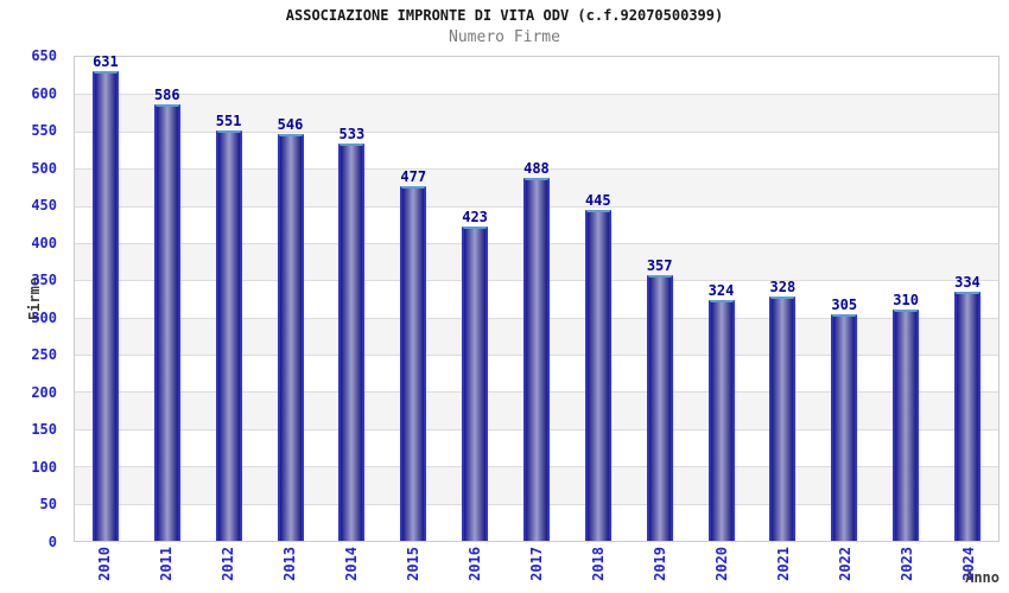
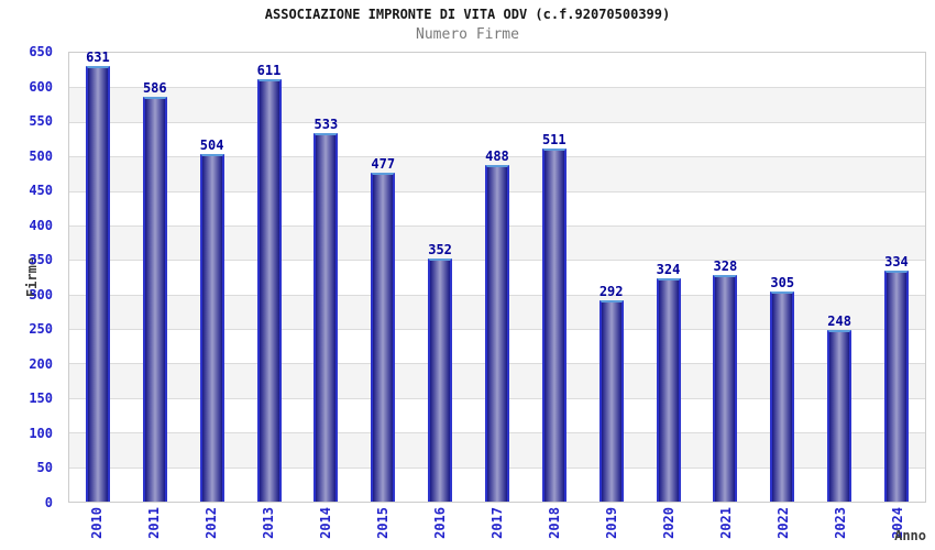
2012: 551 -> 504
2013: 546 -> 611
2016: 423 -> 352
2018: 445 -> 511
2019: 357 -> 292
2023: 310 -> 248
